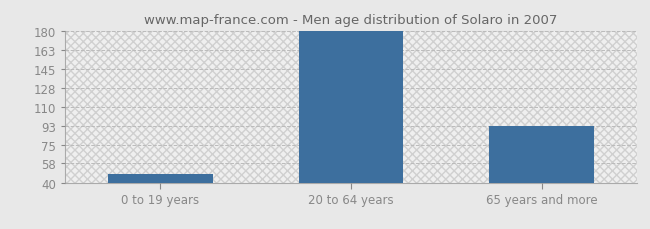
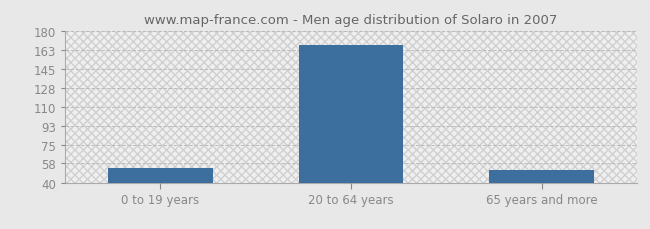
0 to 19 years: 48 -> 54
20 to 64 years: 180 -> 167
65 years and more: 93 -> 52
